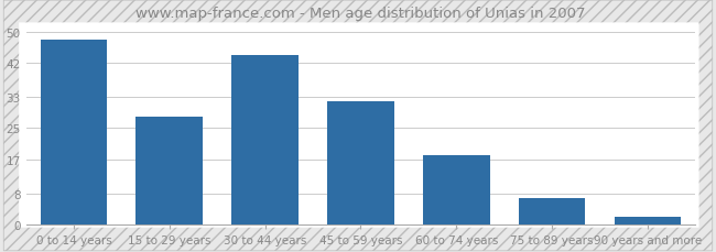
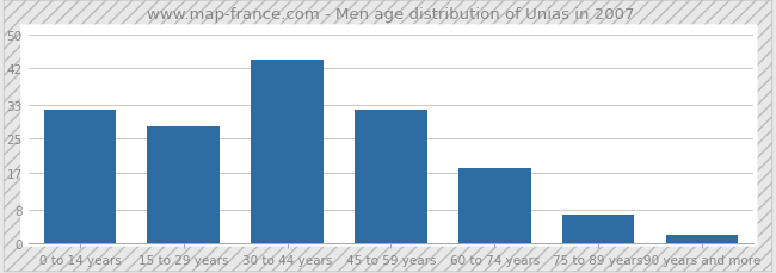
0 to 14 years: 48 -> 32
